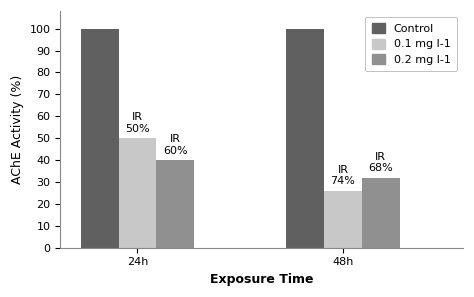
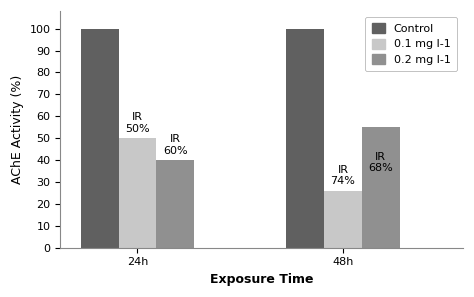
0.2 mg l-1/48h: 32 -> 55
